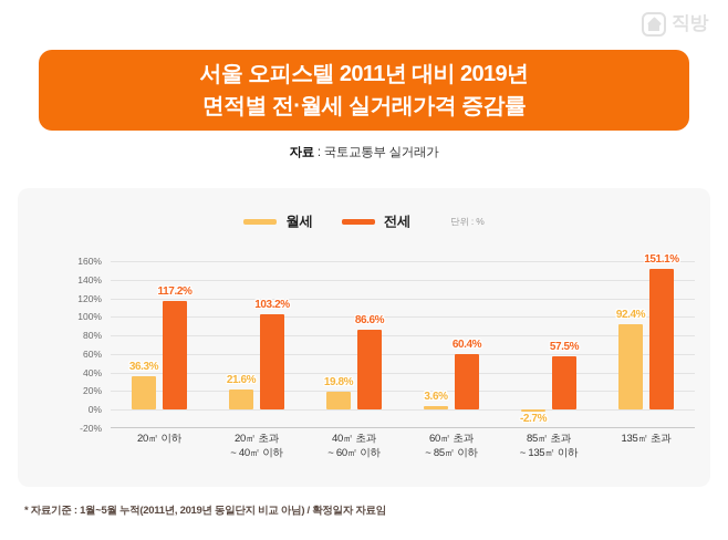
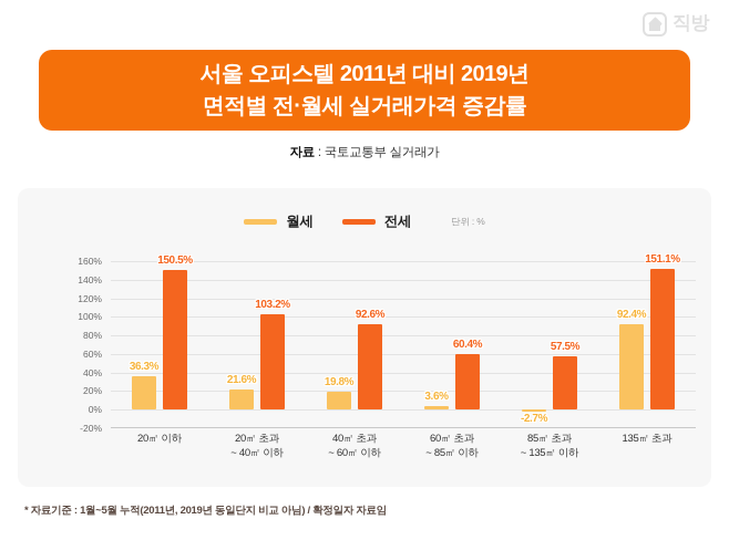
전세/20㎡ 이하: 117.2% -> 150.5%
전세/40㎡ 초과 ~ 60㎡ 이하: 86.6% -> 92.6%
